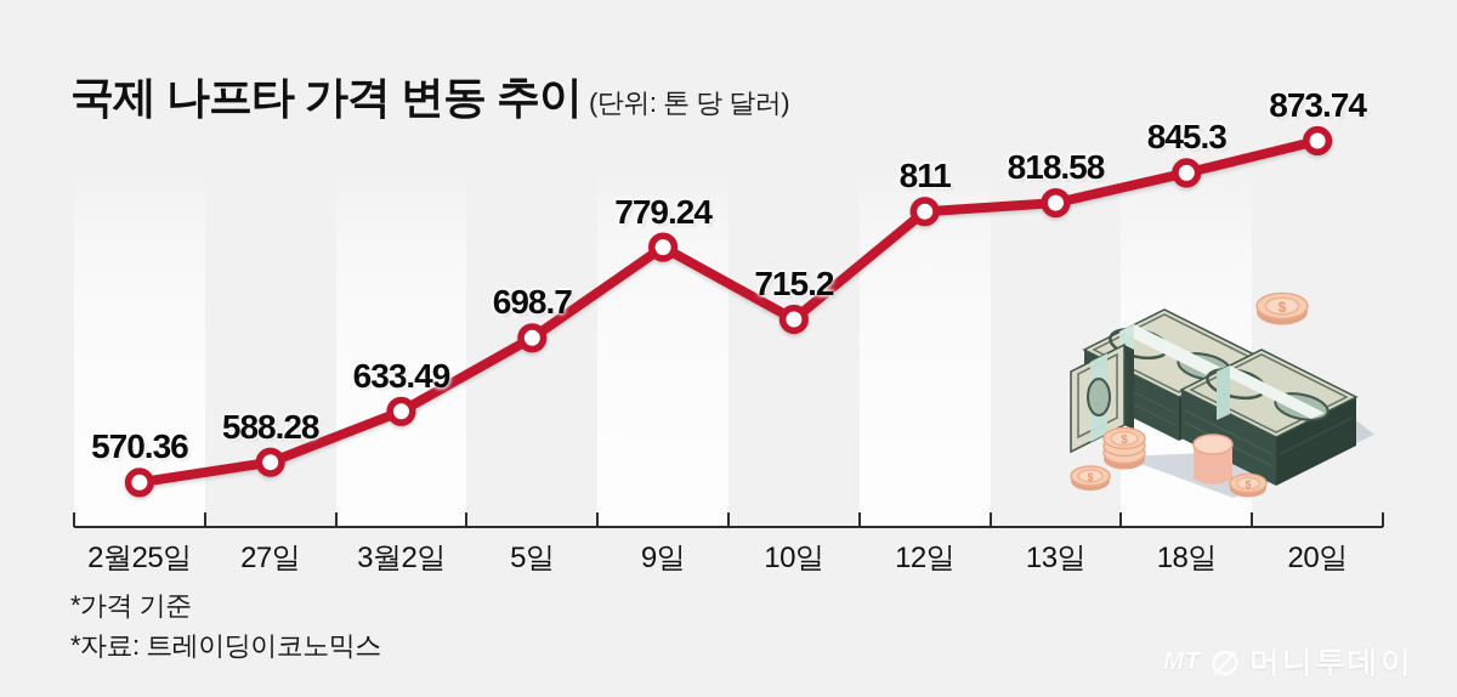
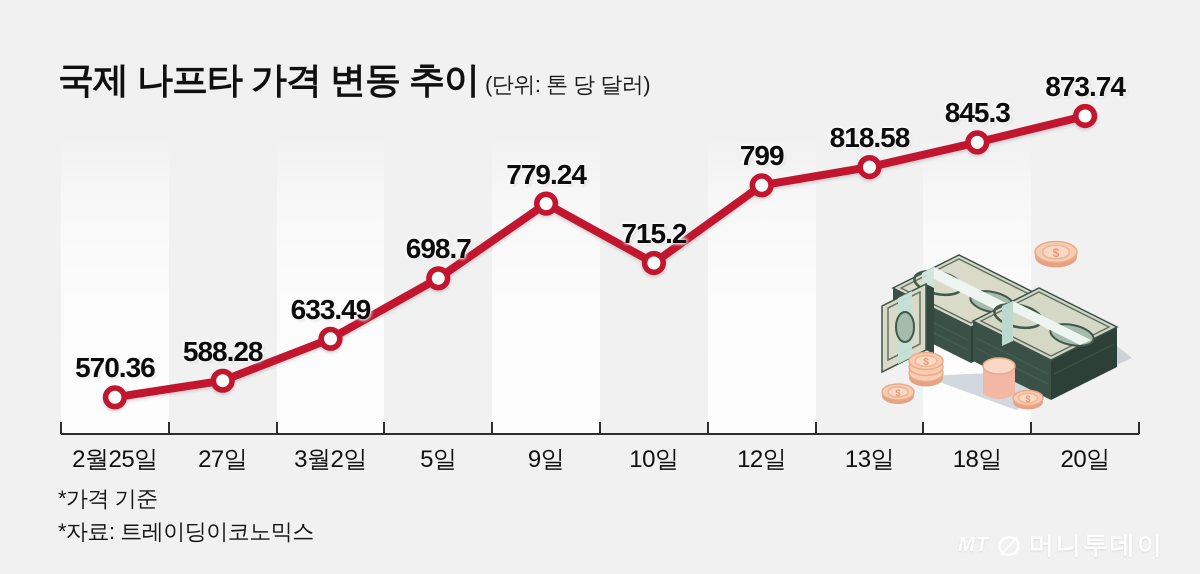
12일: 811 -> 799
